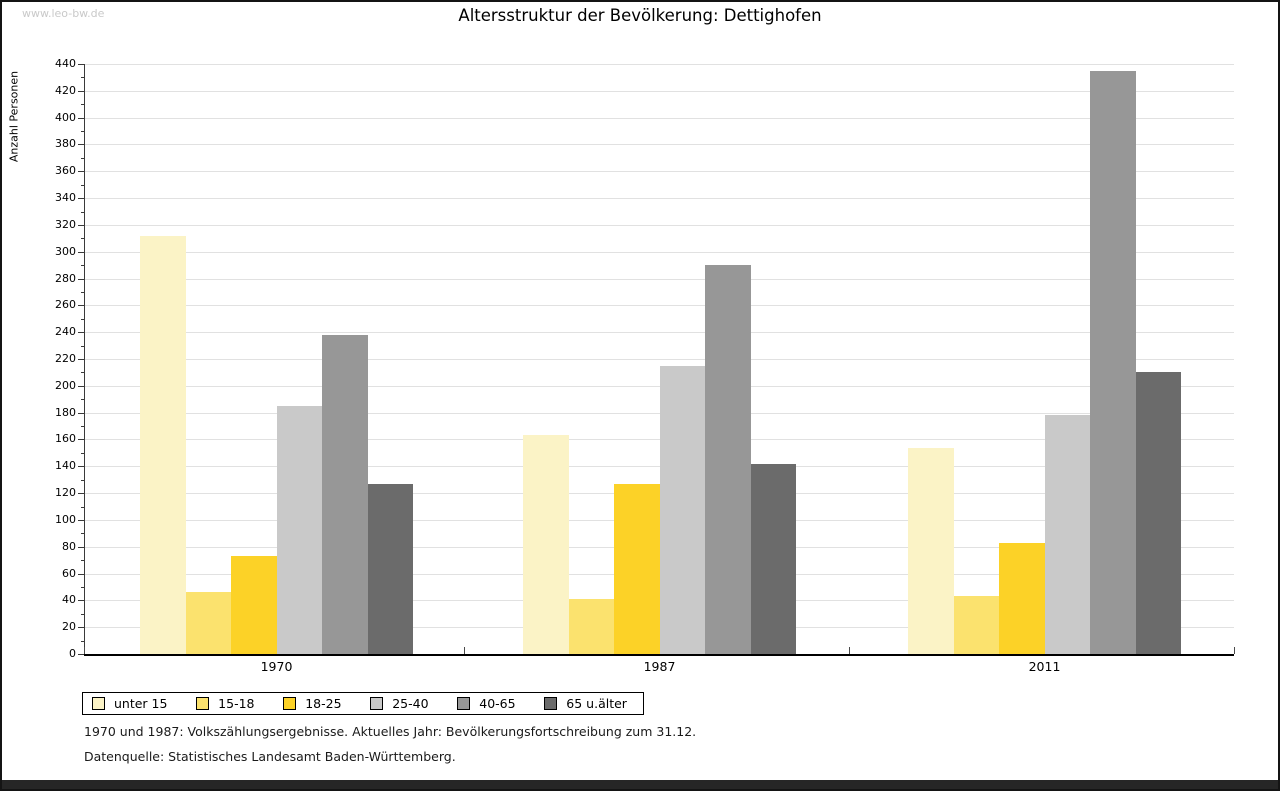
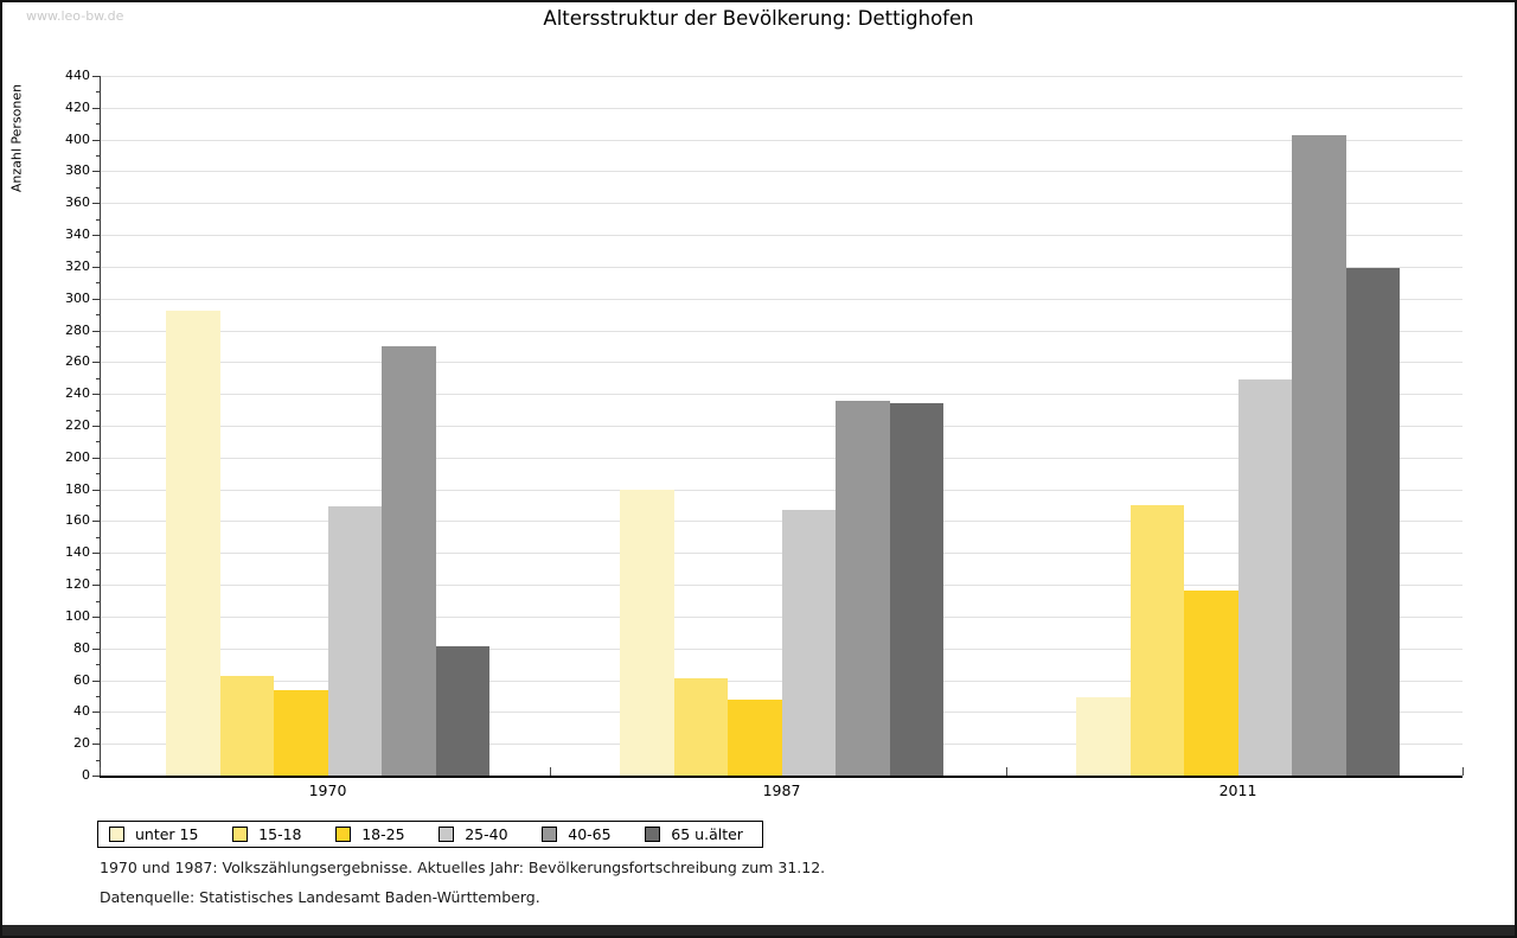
unter 15/1970: 312 -> 292
15-18/1970: 46 -> 63
18-25/1970: 73 -> 54
25-40/1970: 185 -> 169
40-65/1970: 238 -> 270
65 u.älter/1970: 127 -> 81
unter 15/1987: 163 -> 180
15-18/1987: 41 -> 61
18-25/1987: 127 -> 48
25-40/1987: 215 -> 167
40-65/1987: 290 -> 236
65 u.älter/1987: 142 -> 234
unter 15/2011: 154 -> 49
15-18/2011: 43 -> 170
18-25/2011: 83 -> 116
25-40/2011: 178 -> 249
40-65/2011: 435 -> 403
65 u.älter/2011: 210 -> 319
